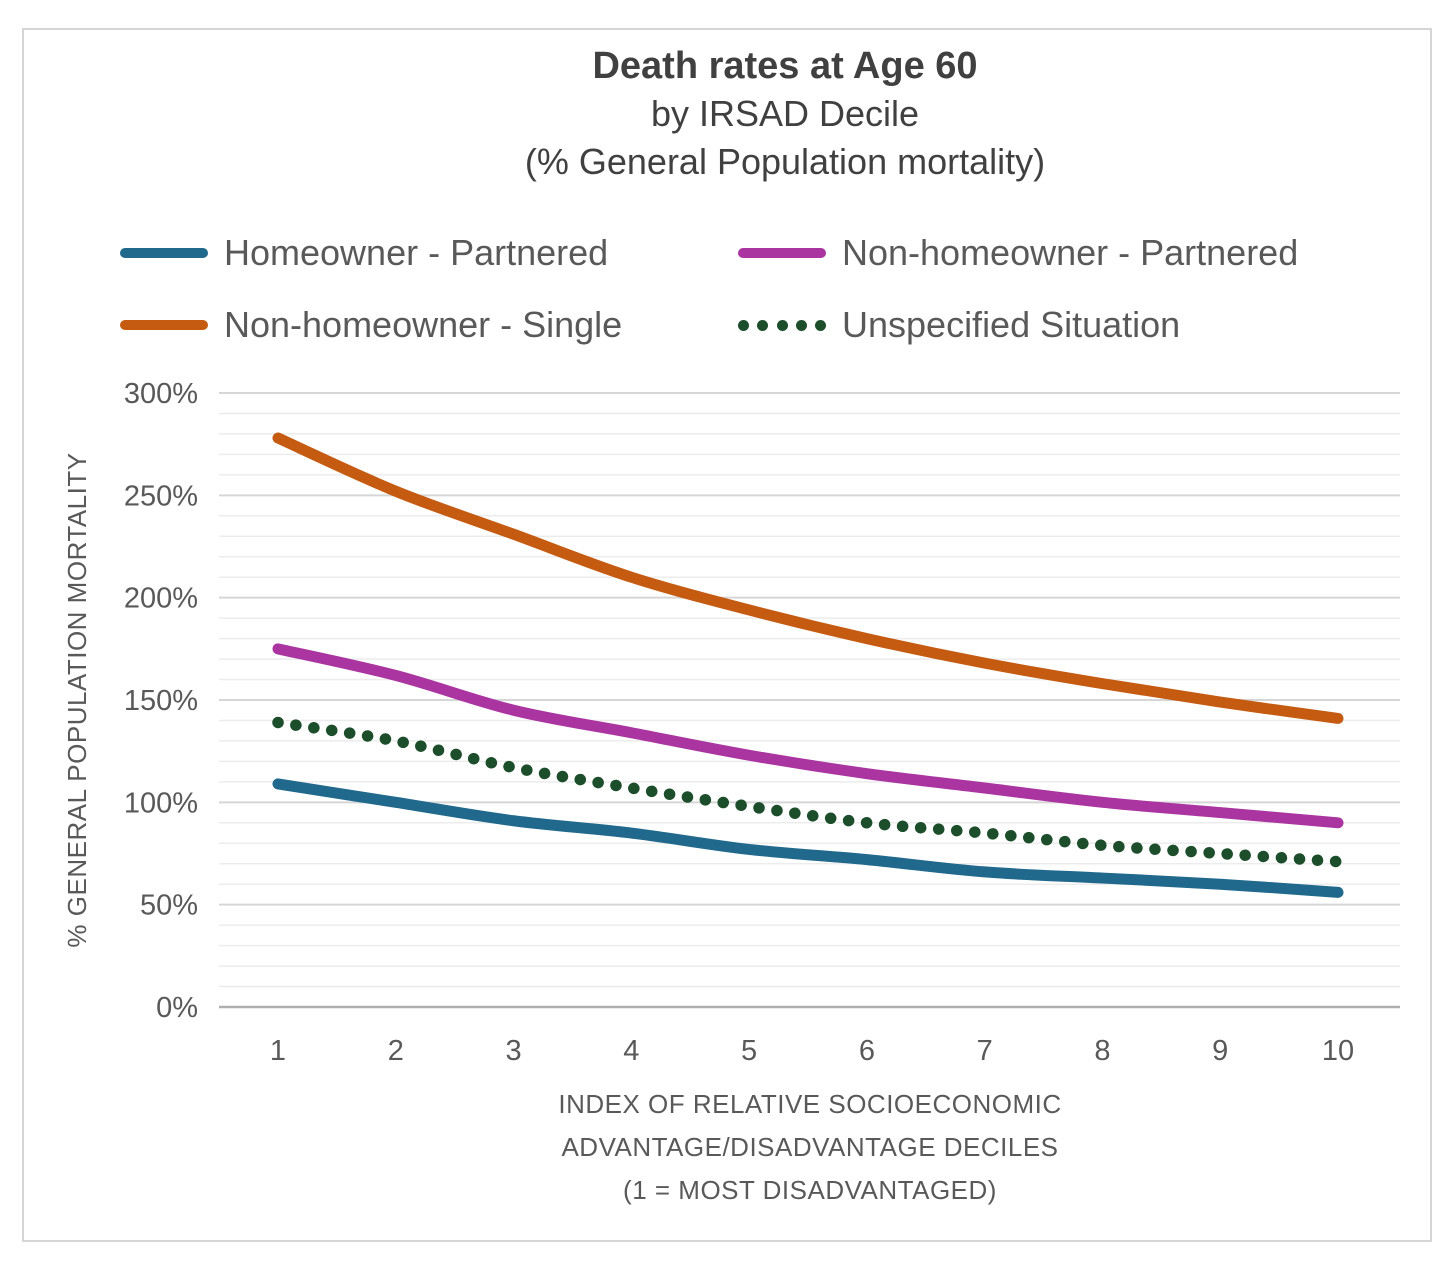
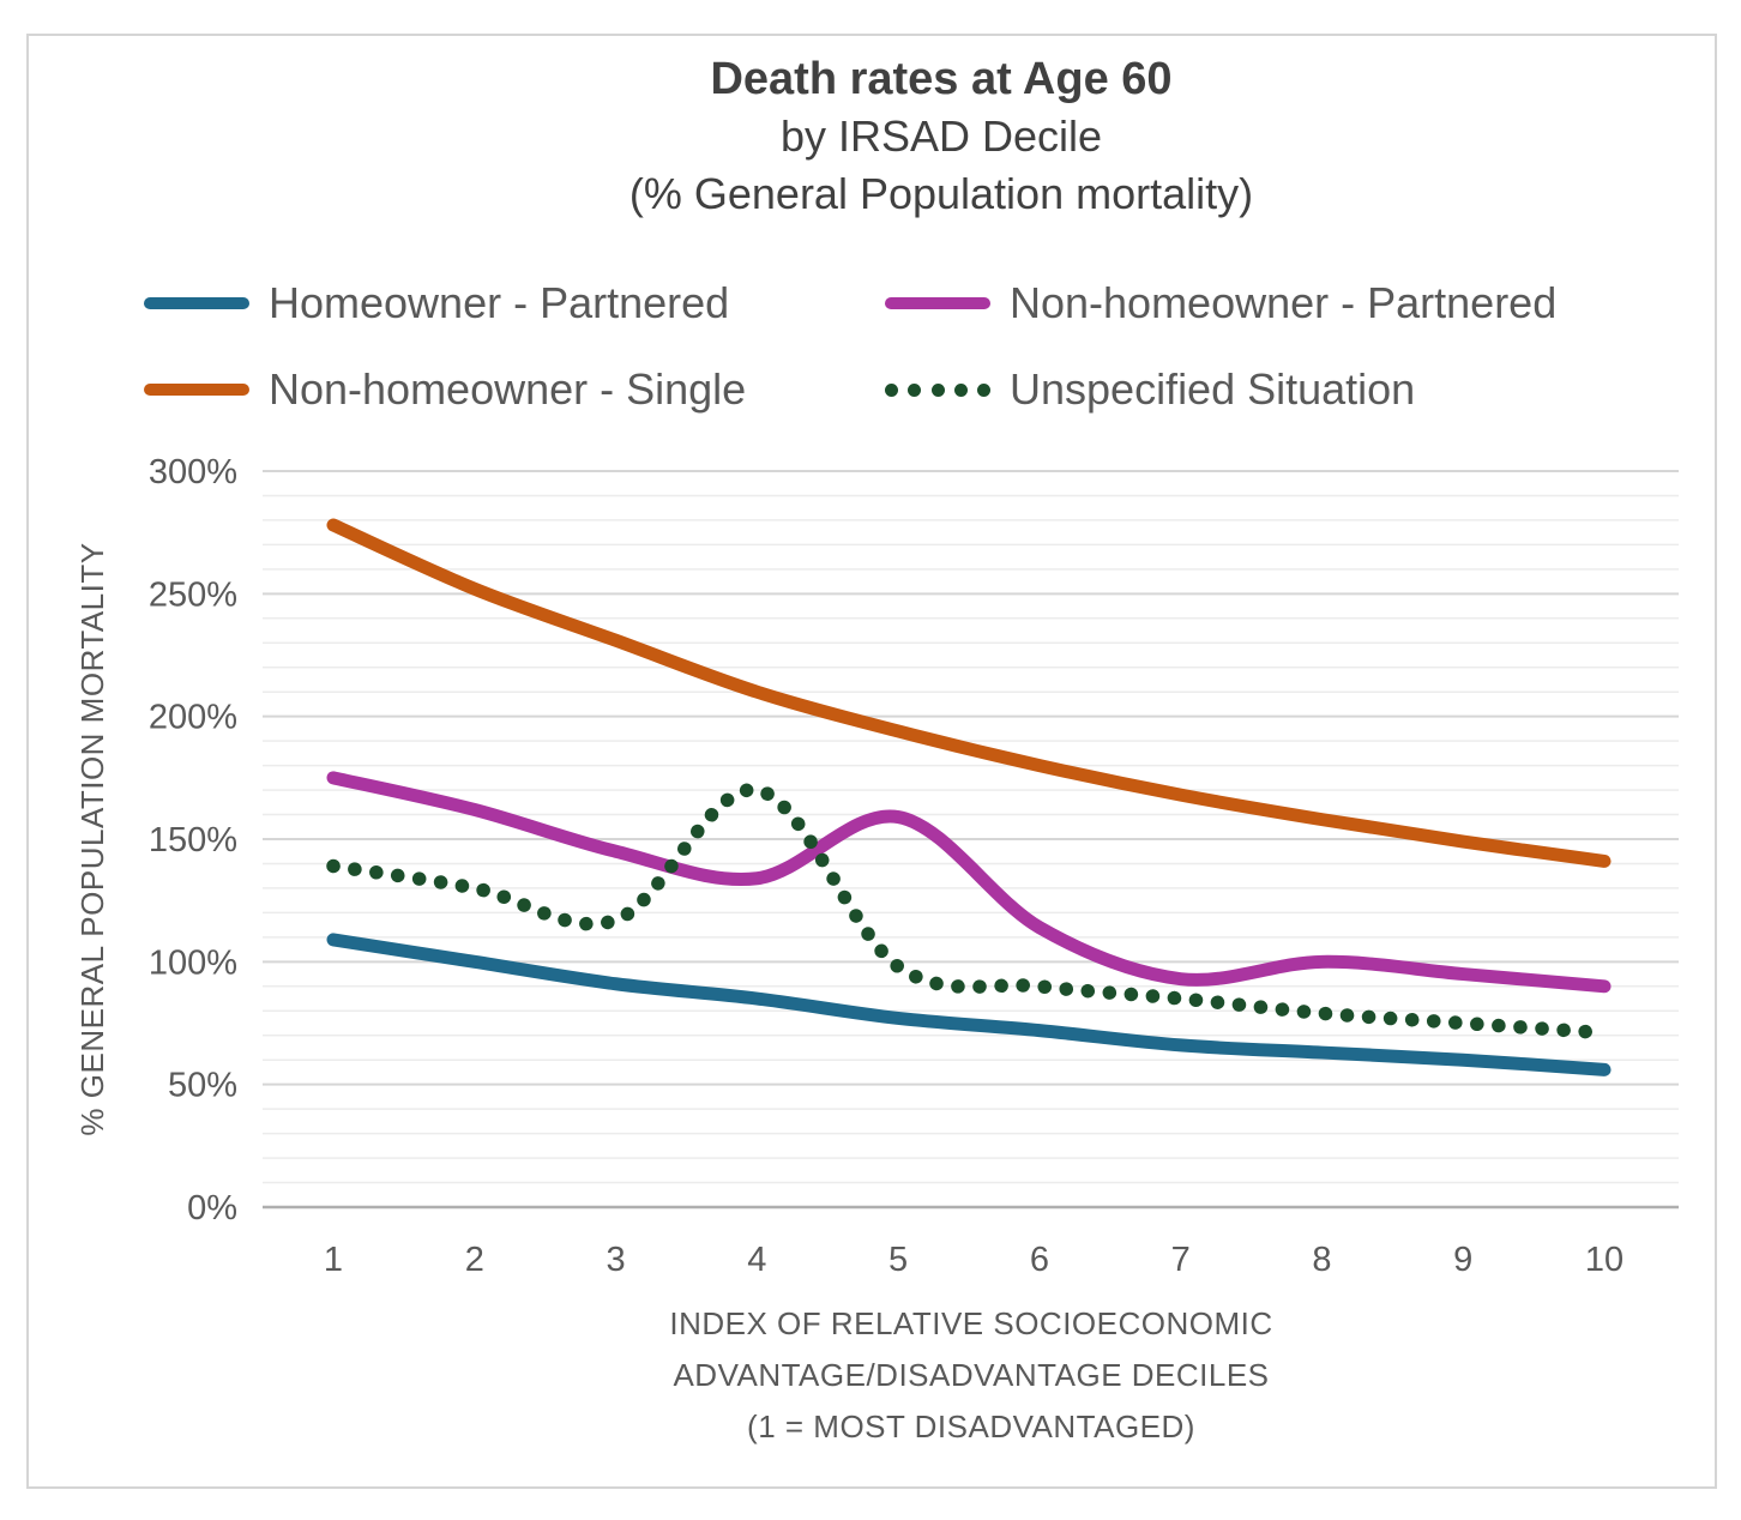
Unspecified Situation/4: 107% -> 170%
Non-homeowner - Partnered/5: 123% -> 159%
Non-homeowner - Partnered/7: 107% -> 93%
